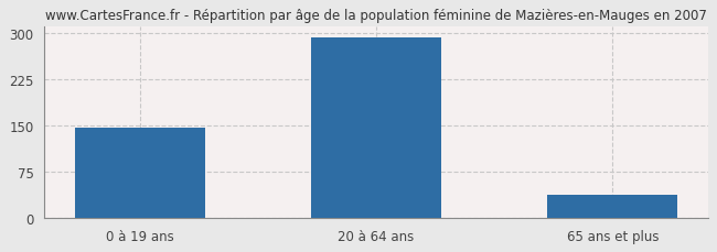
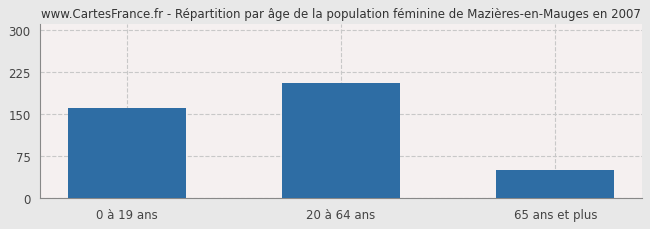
0 à 19 ans: 147 -> 160
20 à 64 ans: 293 -> 206
65 ans et plus: 37 -> 50
